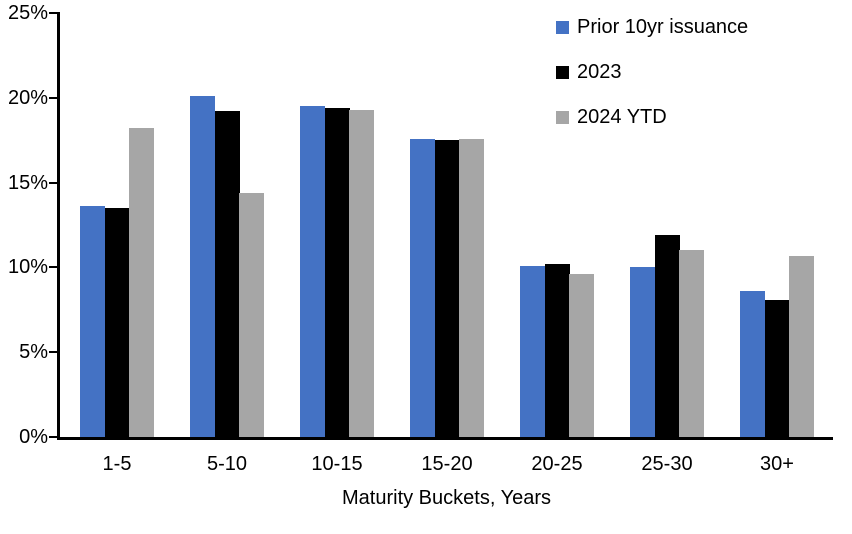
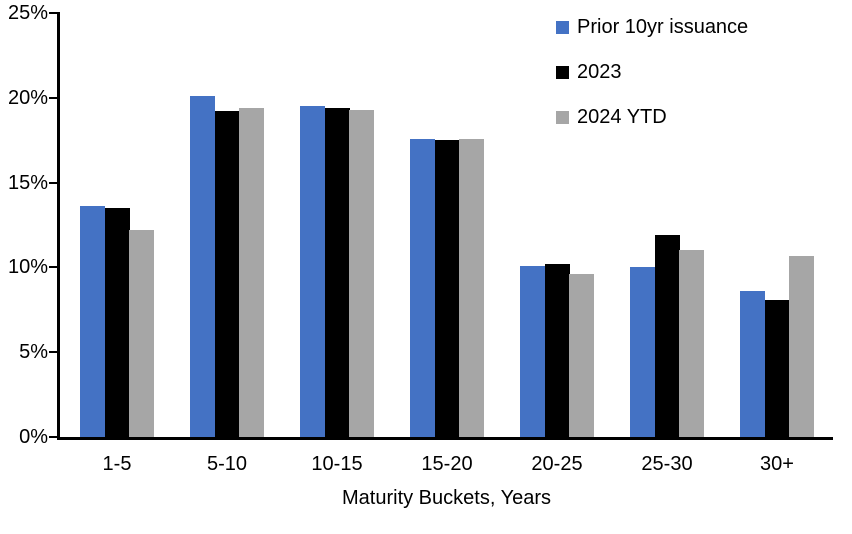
2024 YTD/1-5: 18.2% -> 12.2%
2024 YTD/5-10: 14.4% -> 19.4%
